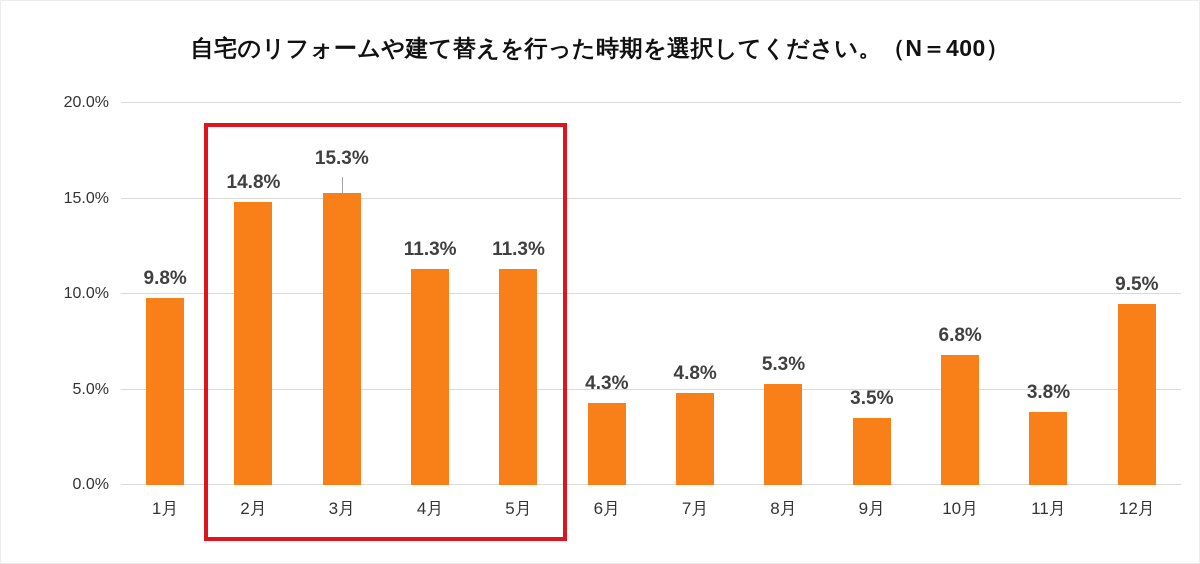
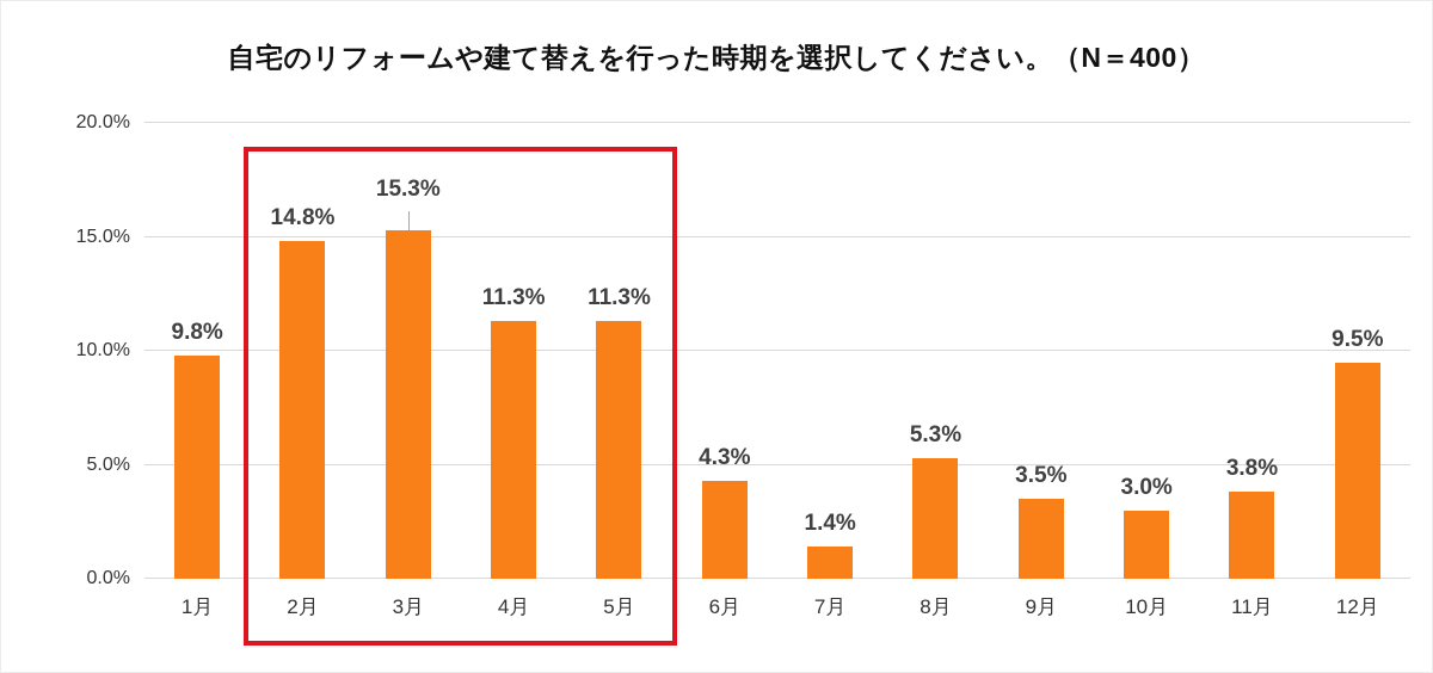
7月: 4.8% -> 1.4%
10月: 6.8% -> 3.0%
